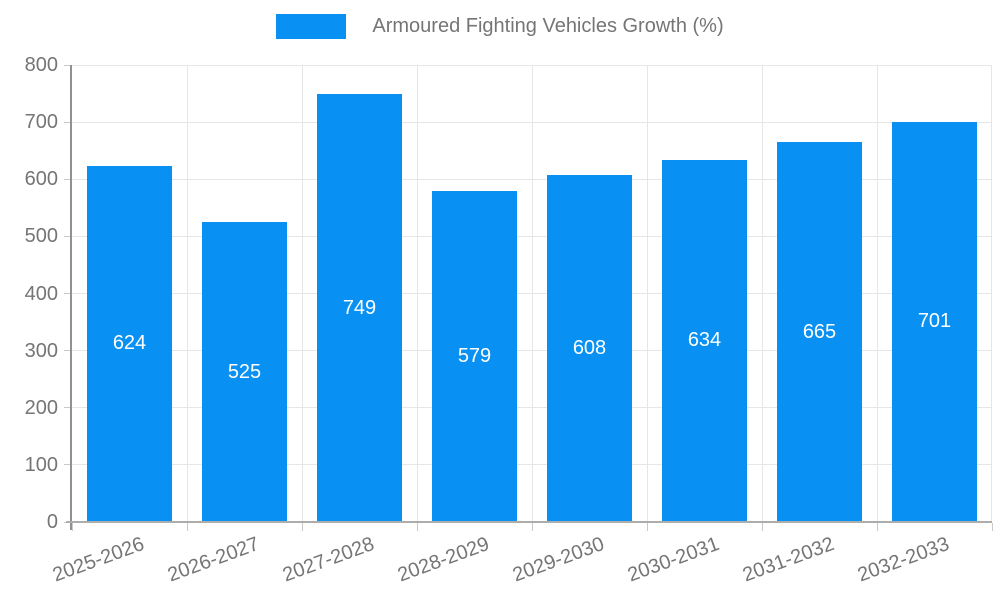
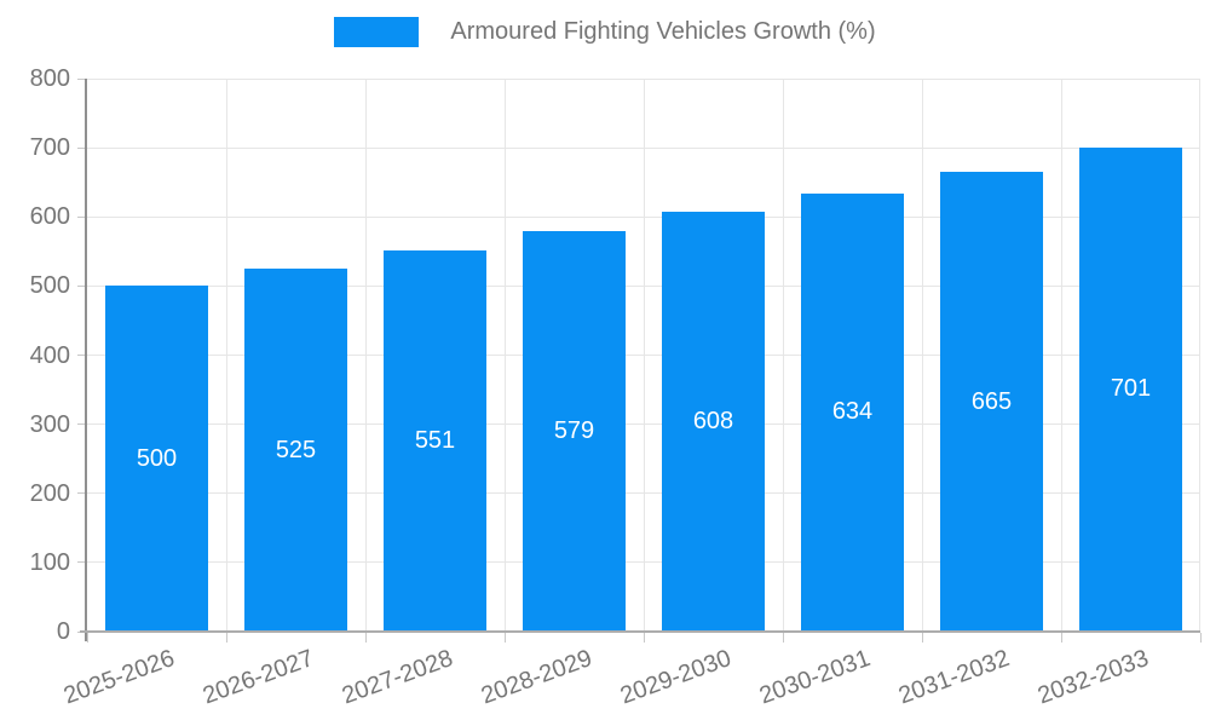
2025-2026: 624 -> 500
2027-2028: 749 -> 551
